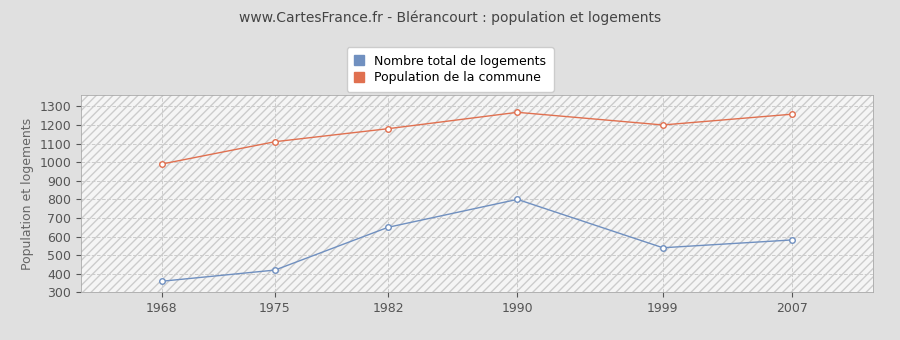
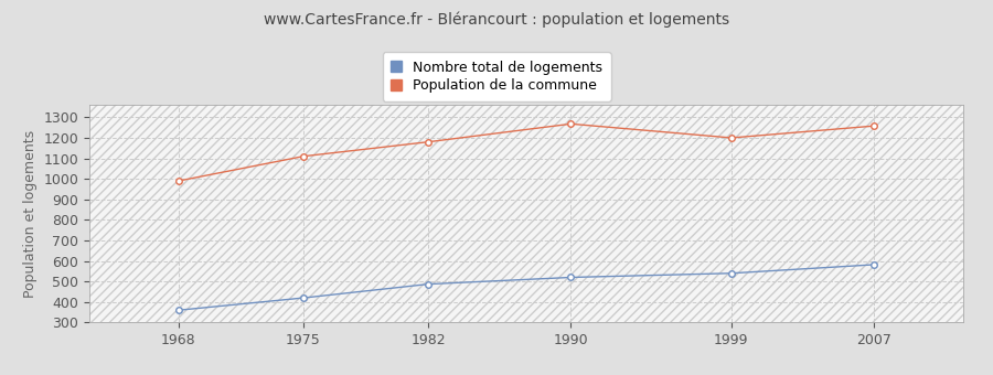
Nombre total de logements/1982: 650 -> 490
Nombre total de logements/1990: 800 -> 520
